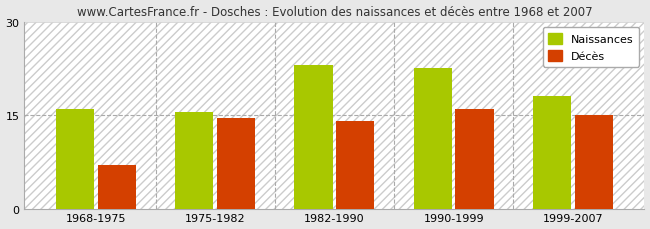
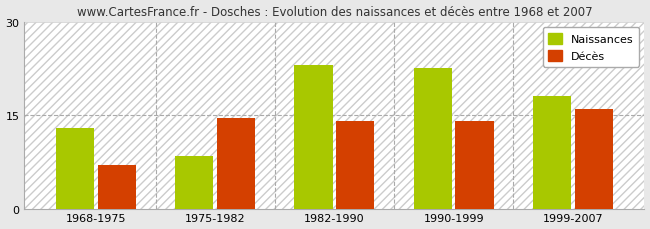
Naissances/1968-1975: 16.0 -> 13.0
Naissances/1975-1982: 15.5 -> 8.4
Décès/1990-1999: 16.0 -> 14.0
Décès/1999-2007: 15.0 -> 16.0
